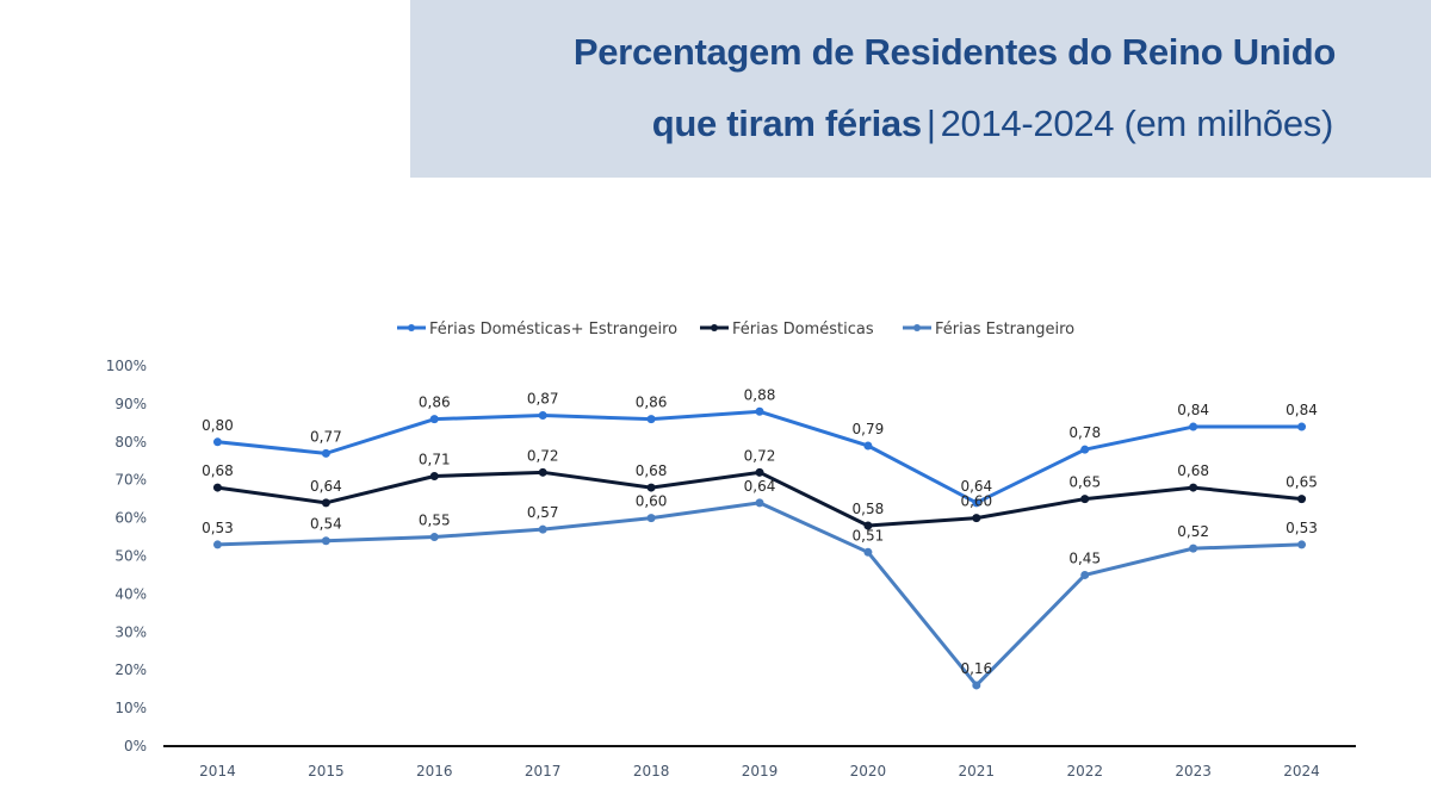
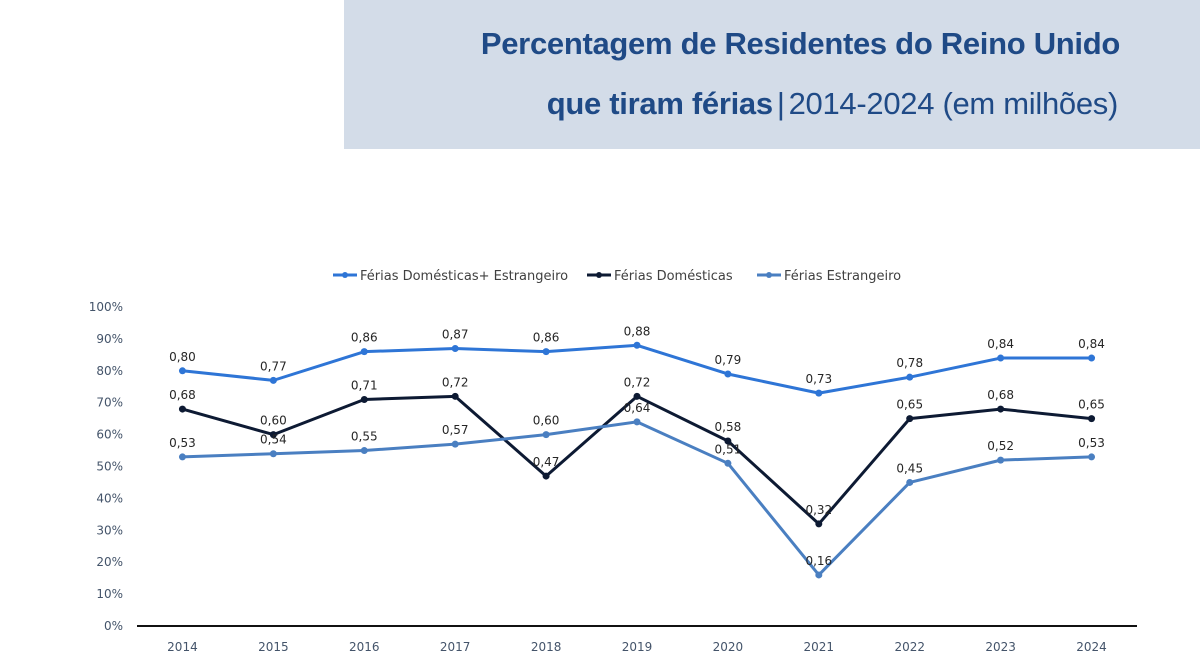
Férias Domésticas/2015: 0,64 -> 0,60
Férias Domésticas/2018: 0,68 -> 0,47
Férias Domésticas+ Estrangeiro/2021: 0,64 -> 0,73
Férias Domésticas/2021: 0,60 -> 0,32
